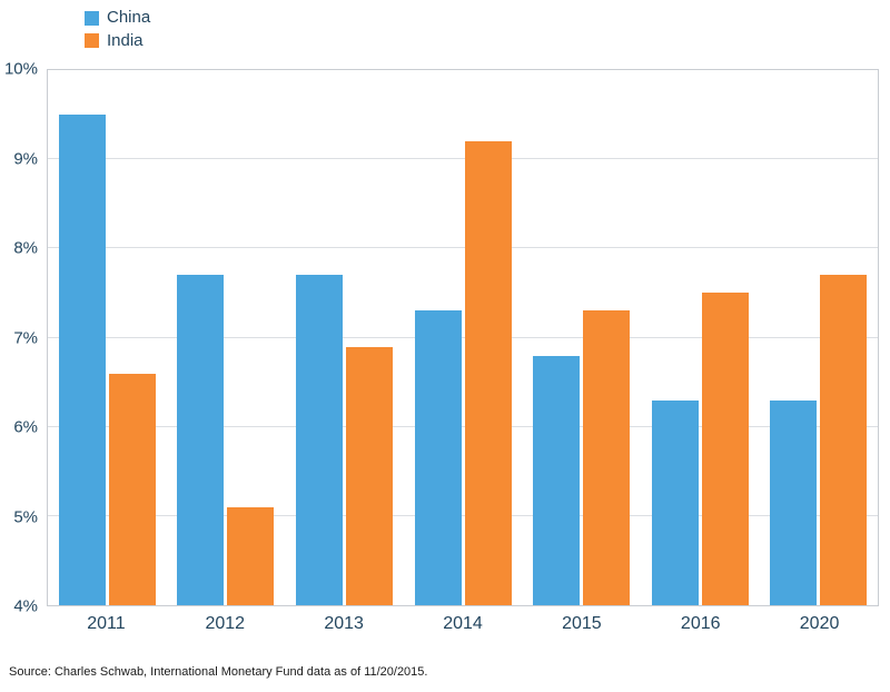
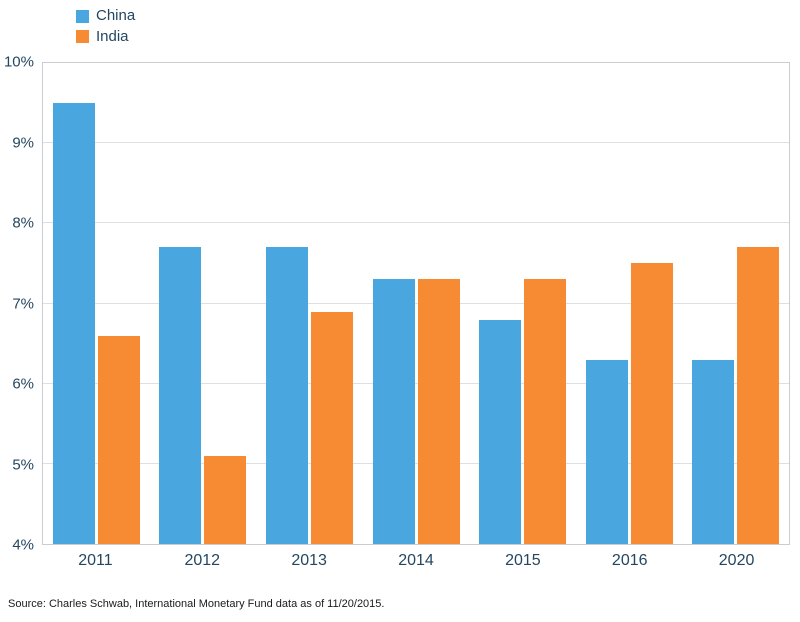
India/2014: 9.2% -> 7.3%
